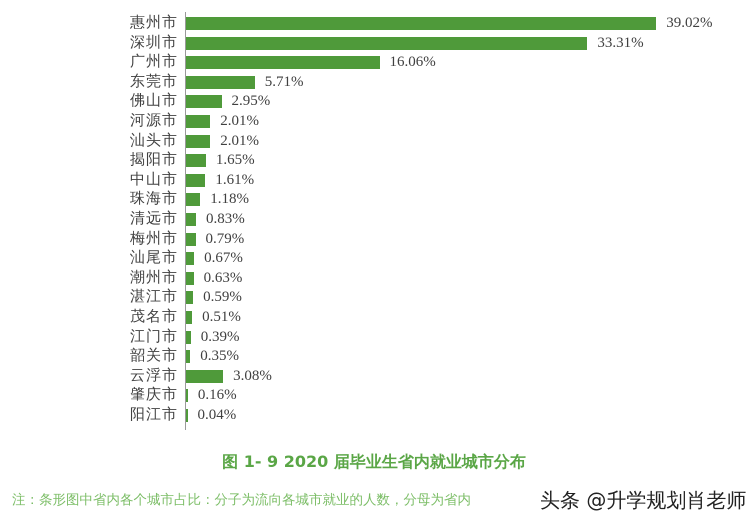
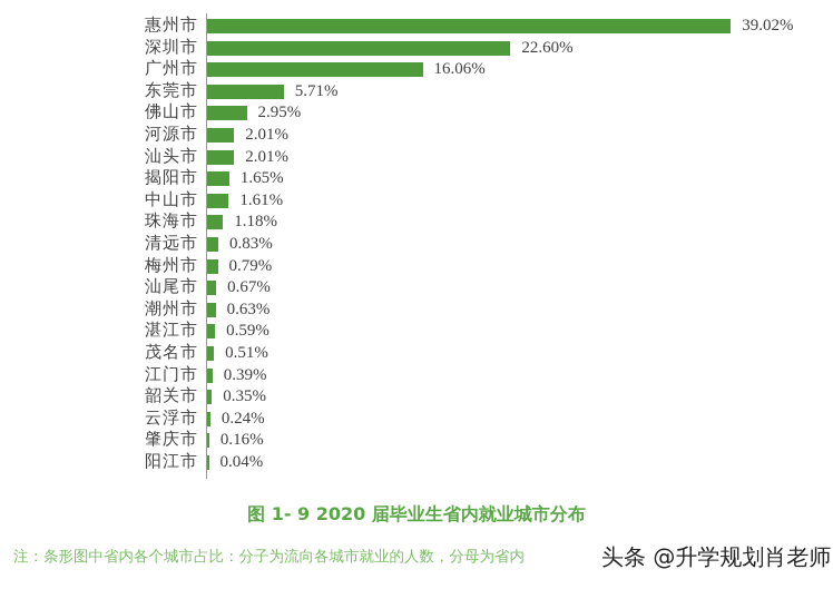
深圳市: 33.31% -> 22.60%
云浮市: 3.08% -> 0.24%
